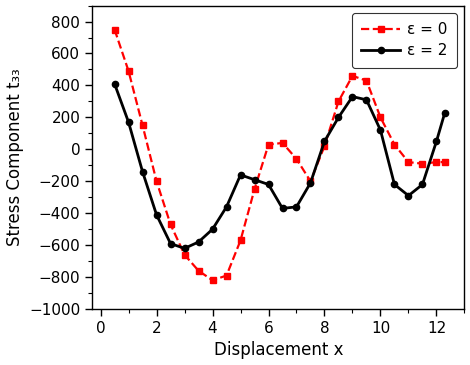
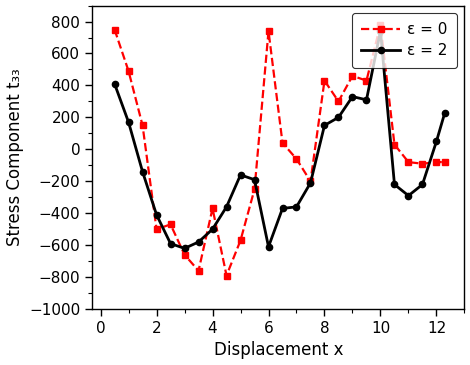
ε = 0/2: -200 -> -500
ε = 0/4: -820 -> -370
ε = 0/6: 30 -> 740
ε = 2/6: -220 -> -610
ε = 0/8: 20 -> 430
ε = 2/8: 50 -> 150
ε = 0/10: 200 -> 780
ε = 2/10: 120 -> 740
